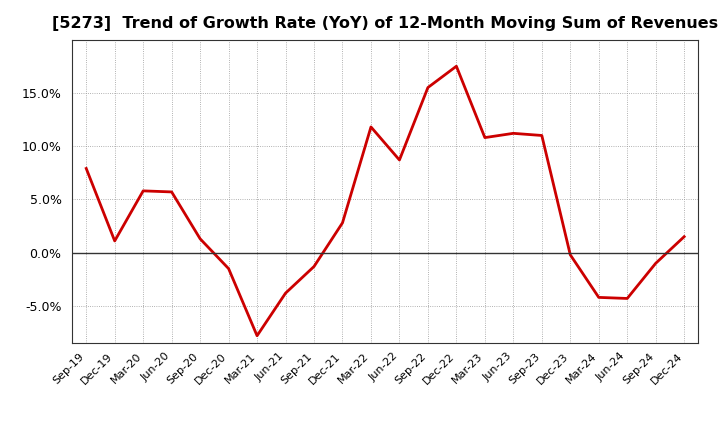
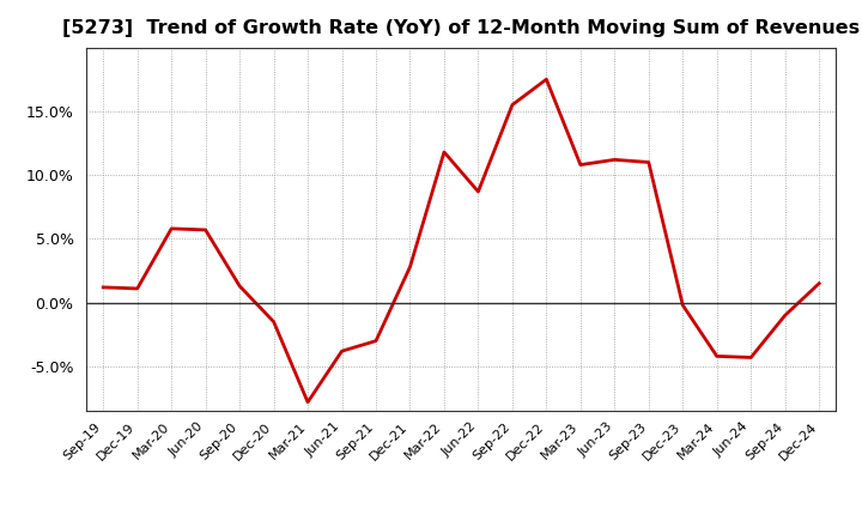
Sep-19: 7.9% -> 1.2%
Sep-21: -1.3% -> -3.0%
